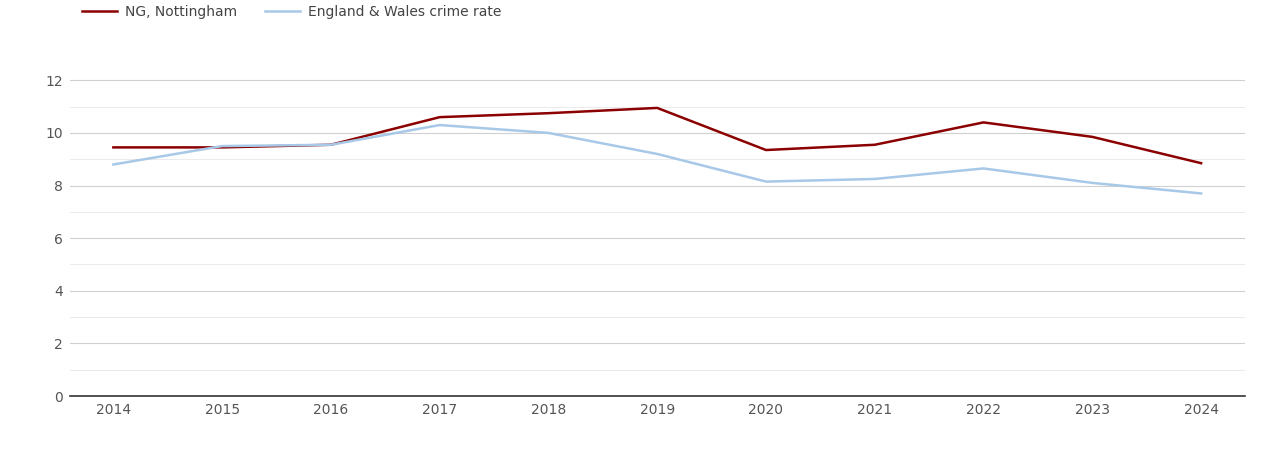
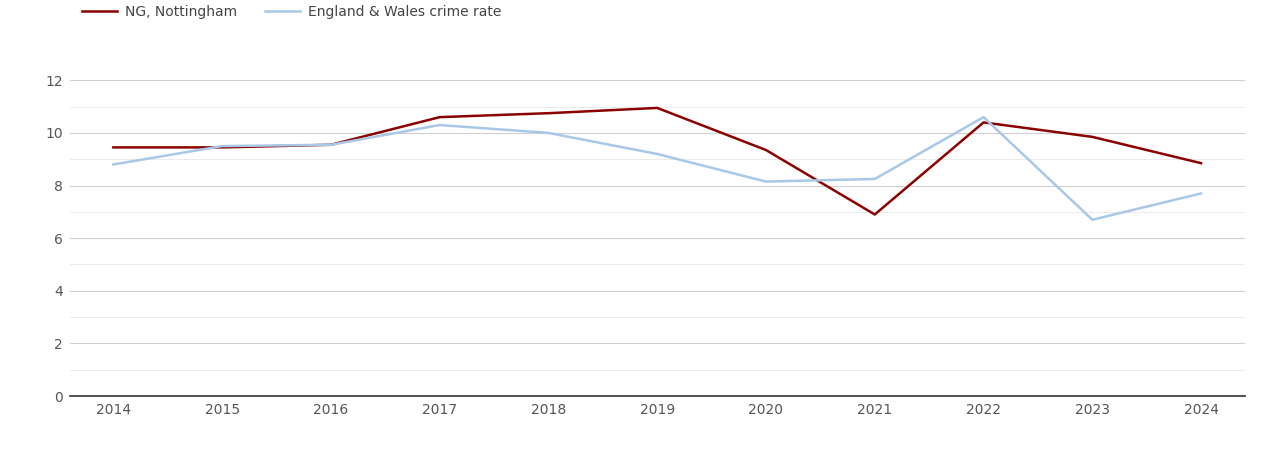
NG, Nottingham/2021: 9.55 -> 6.90
England & Wales crime rate/2022: 8.65 -> 10.60
England & Wales crime rate/2023: 8.10 -> 6.70
